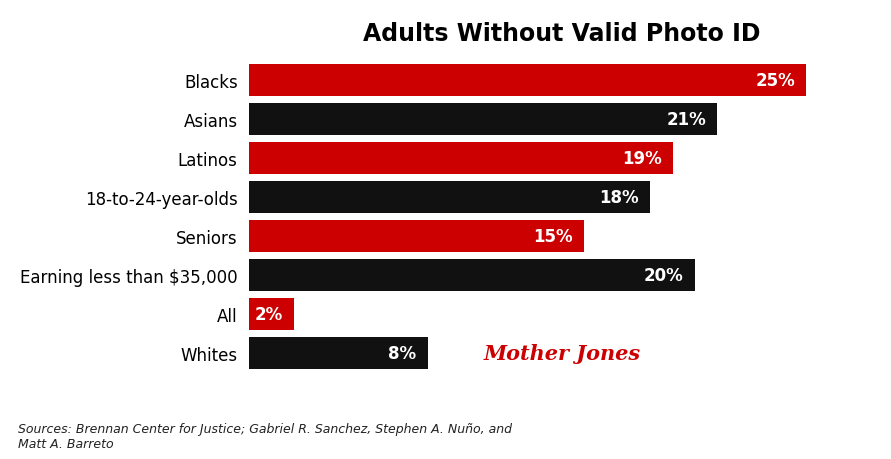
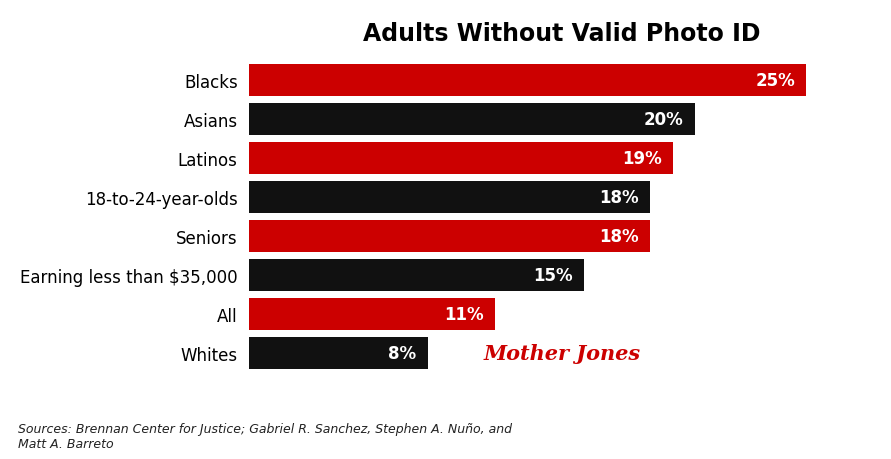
Asians: 21% -> 20%
Seniors: 15% -> 18%
Earning less than $35,000: 20% -> 15%
All: 2% -> 11%
